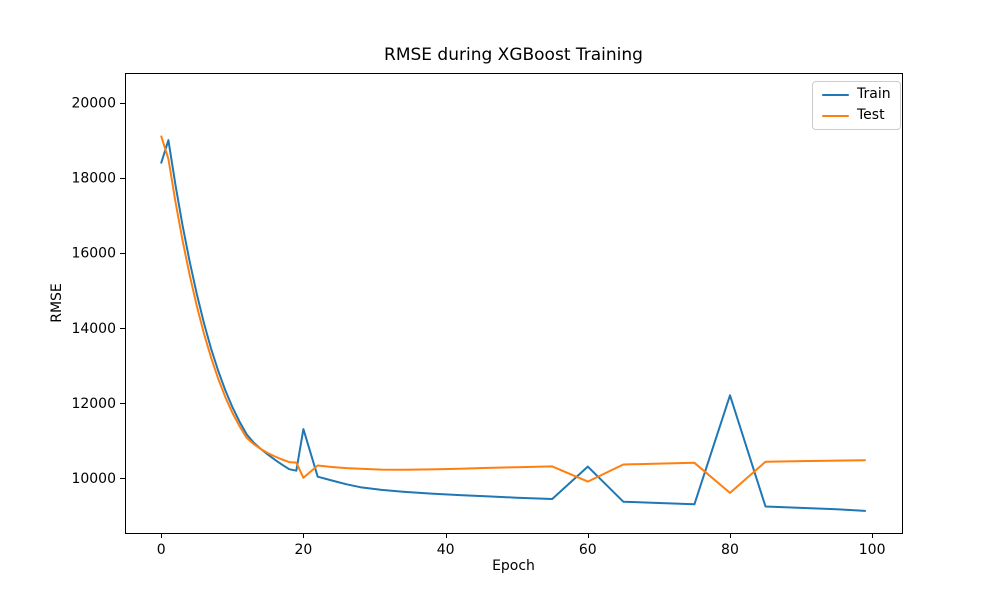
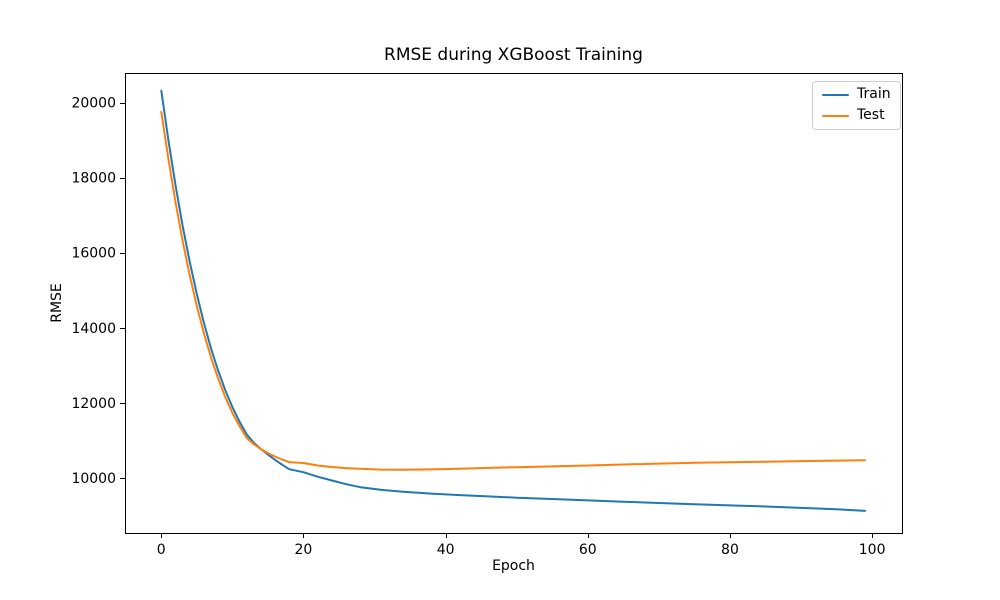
Train/0: 18400 -> 20300
Test/0: 19100 -> 19800
Train/20: 11300 -> 10200
Test/20: 10000 -> 10400
Train/60: 10300 -> 9400
Test/60: 9900 -> 10300
Train/80: 12200 -> 9300
Test/80: 9600 -> 10400
